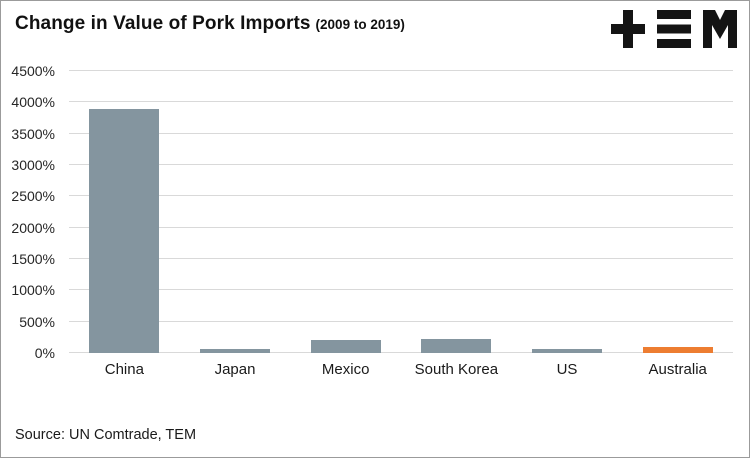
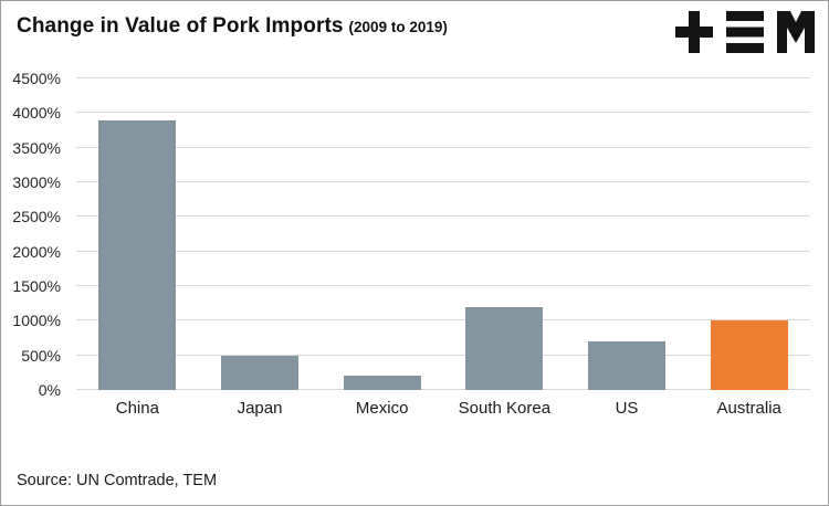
Japan: 100% -> 500%
South Korea: 200% -> 1200%
US: 100% -> 700%
Australia: 100% -> 1000%
